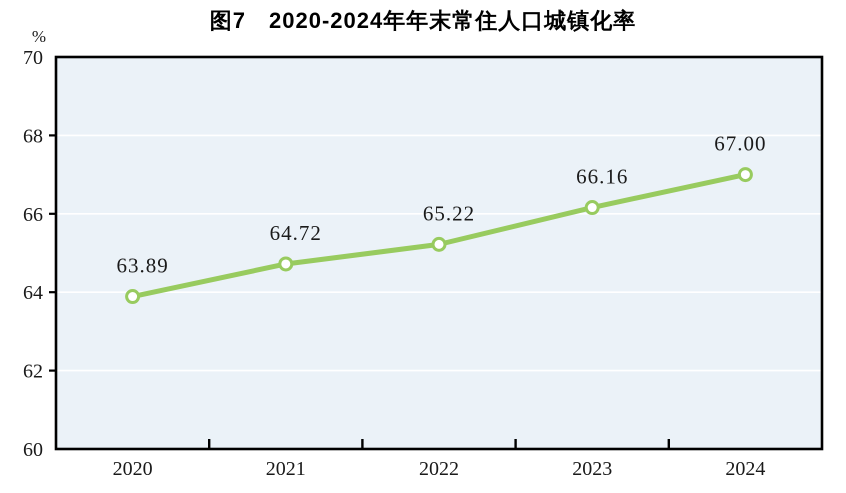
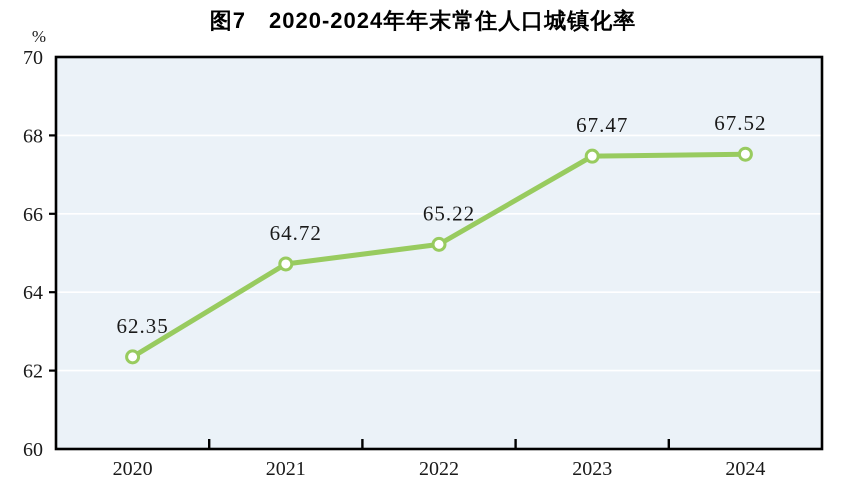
2020: 63.89 -> 62.35
2023: 66.16 -> 67.47
2024: 67.00 -> 67.52
